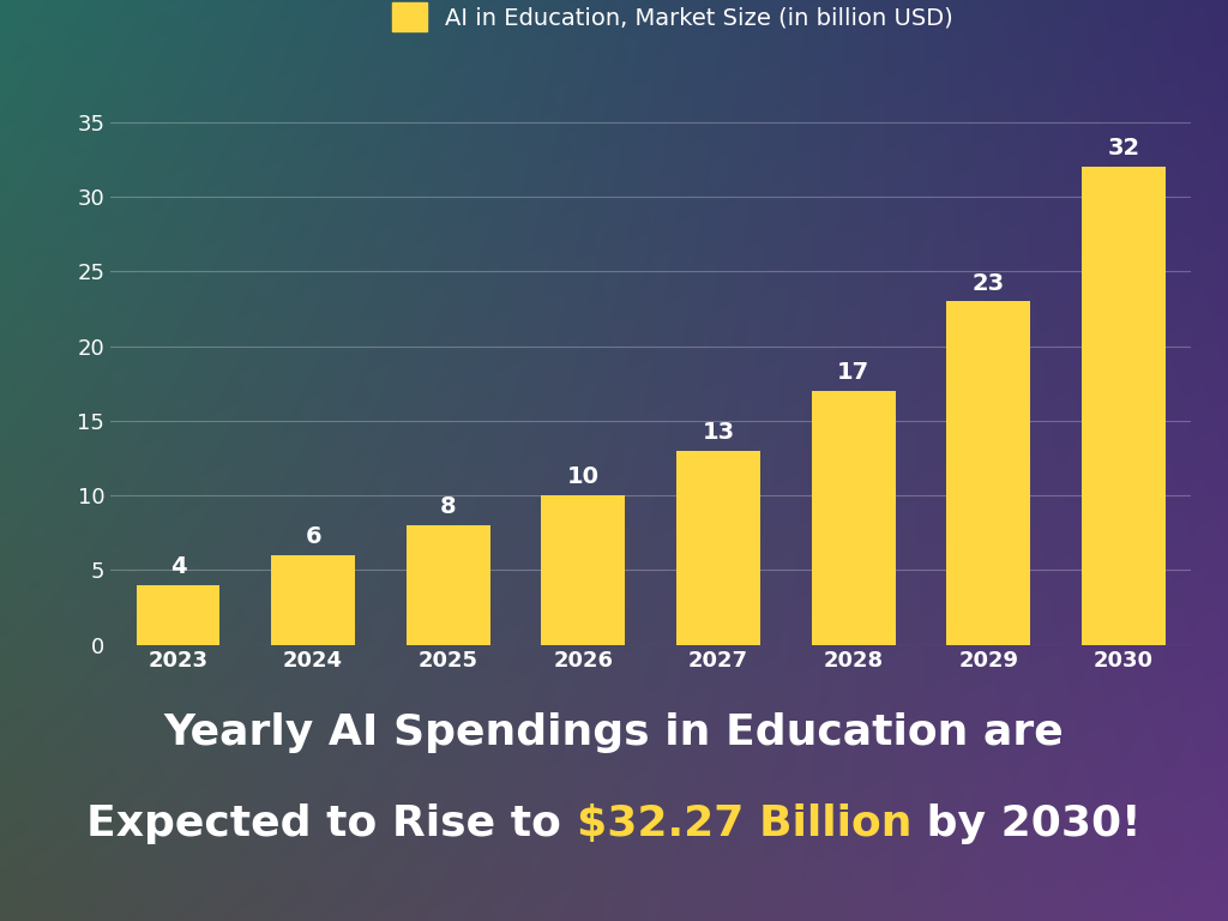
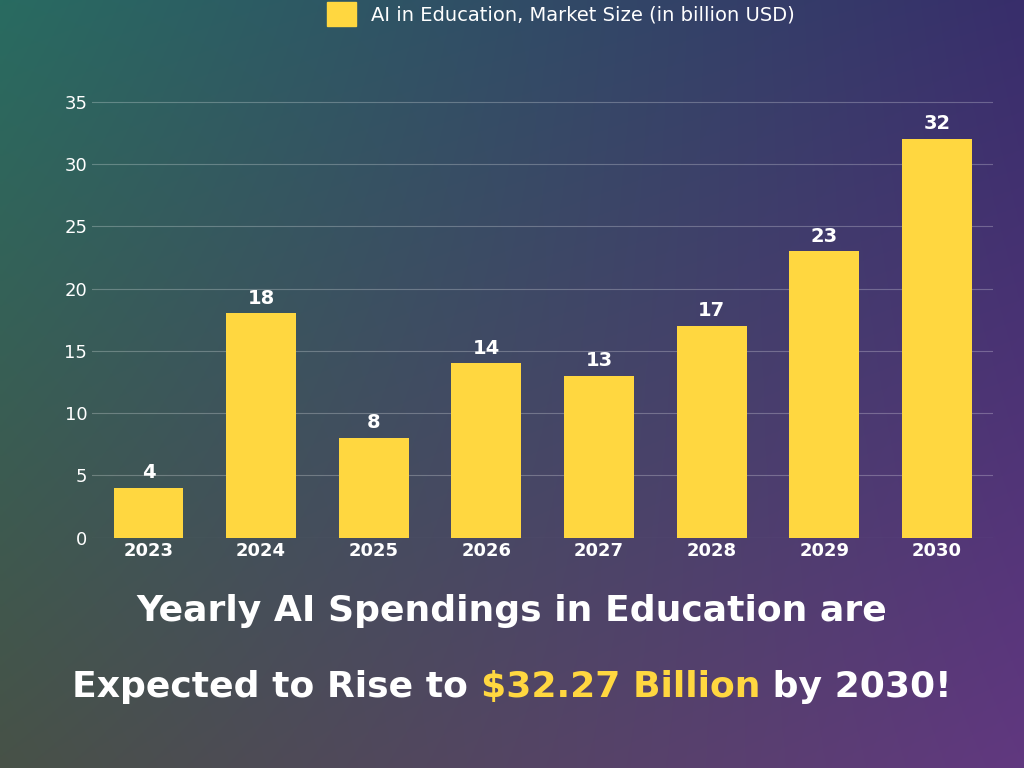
2024: 6 -> 18
2026: 10 -> 14
